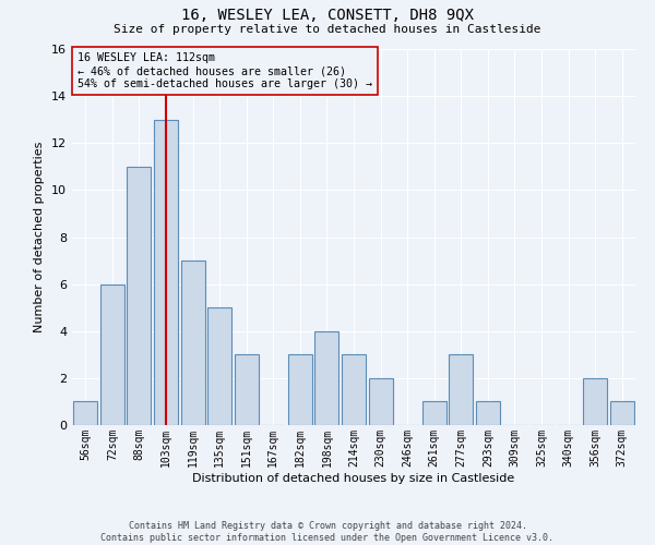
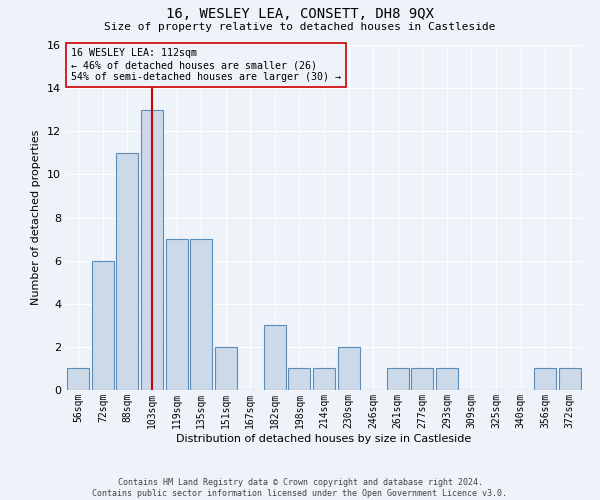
135sqm: 5 -> 7
151sqm: 3 -> 2
198sqm: 4 -> 1
214sqm: 3 -> 1
277sqm: 3 -> 1
356sqm: 2 -> 1
